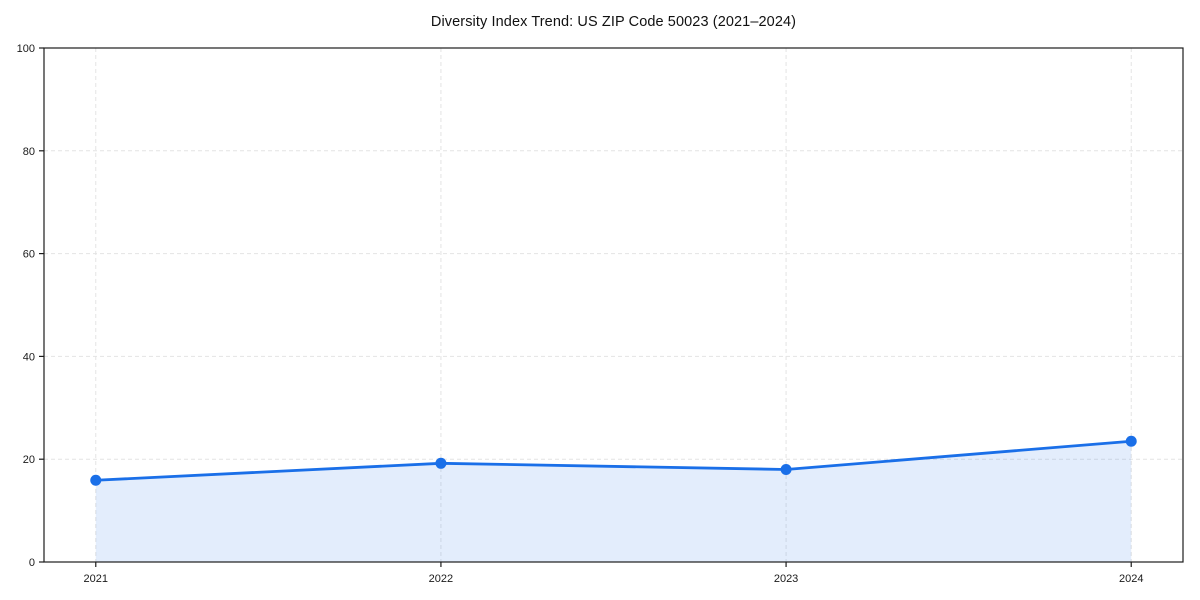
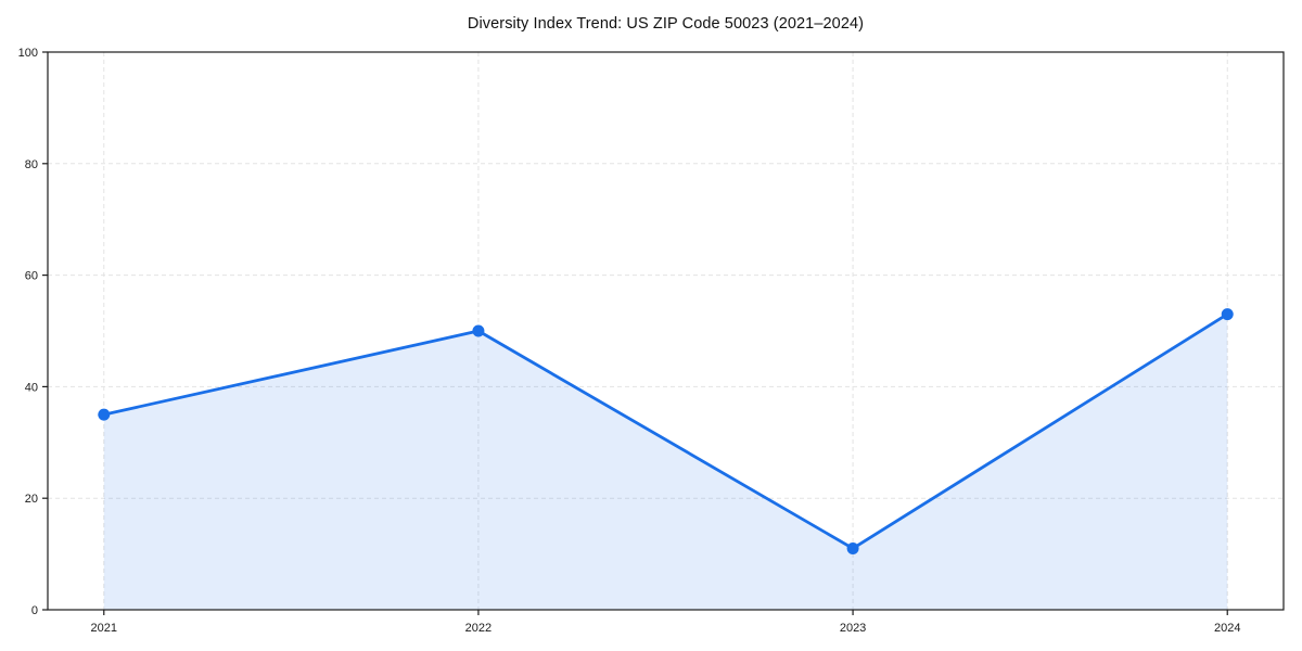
2021: 16 -> 35
2022: 19 -> 50
2023: 18 -> 11
2024: 24 -> 53
